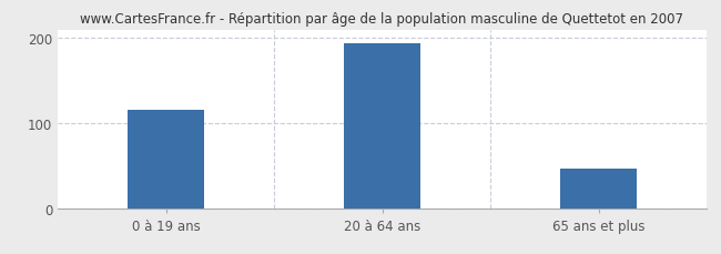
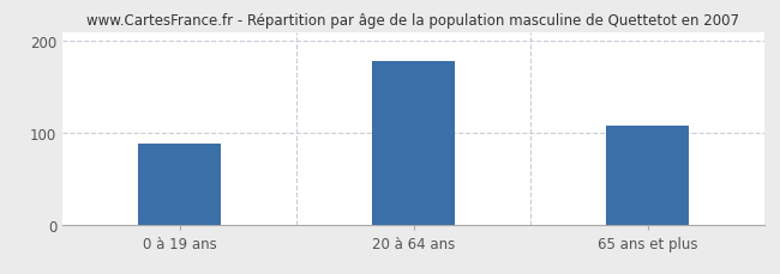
0 à 19 ans: 115 -> 88
20 à 64 ans: 194 -> 178
65 ans et plus: 46 -> 108
